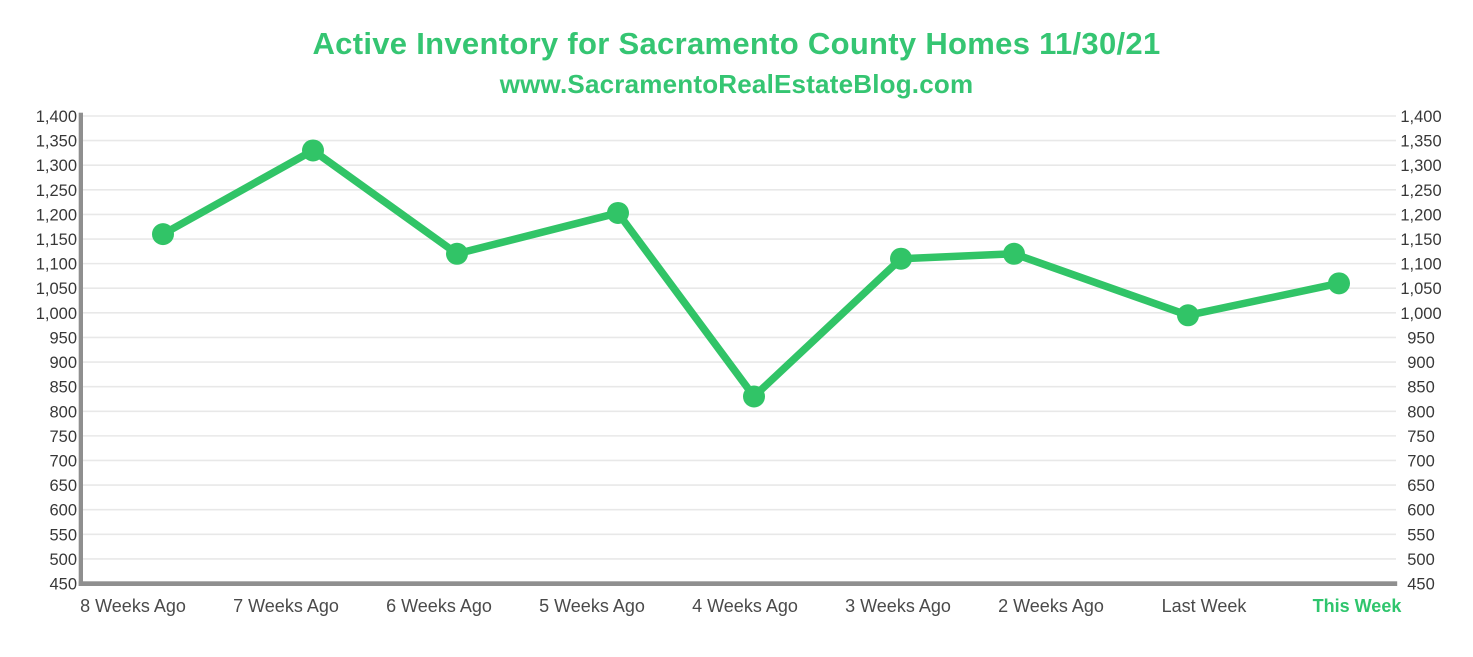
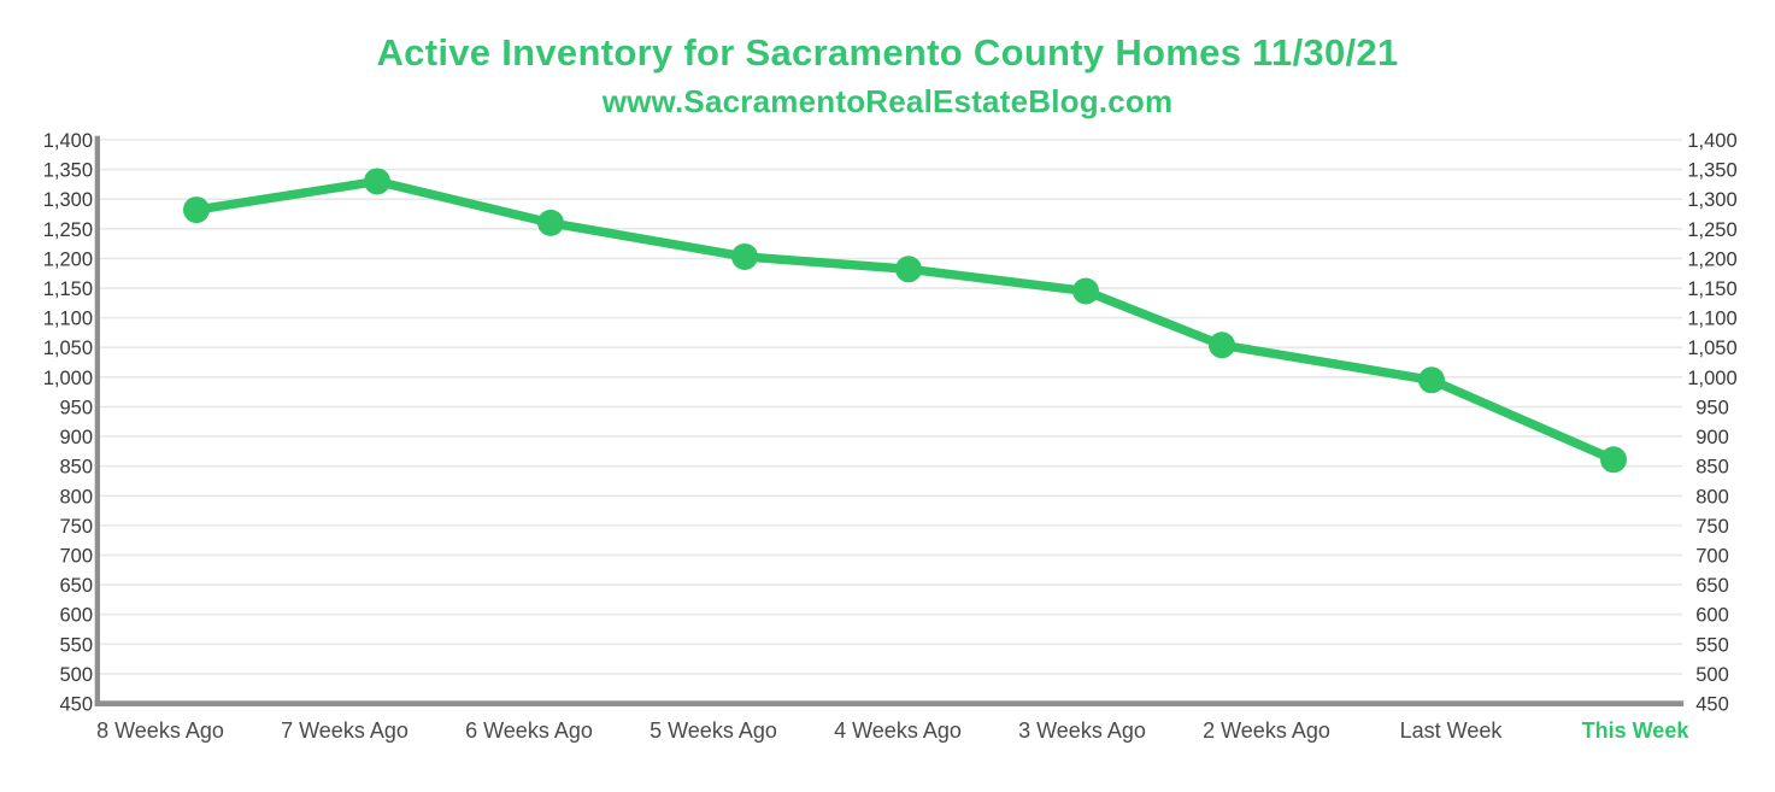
8 Weeks Ago: 1160 -> 1280
6 Weeks Ago: 1120 -> 1260
4 Weeks Ago: 830 -> 1180
3 Weeks Ago: 1110 -> 1140
2 Weeks Ago: 1120 -> 1050
This Week: 1060 -> 860
